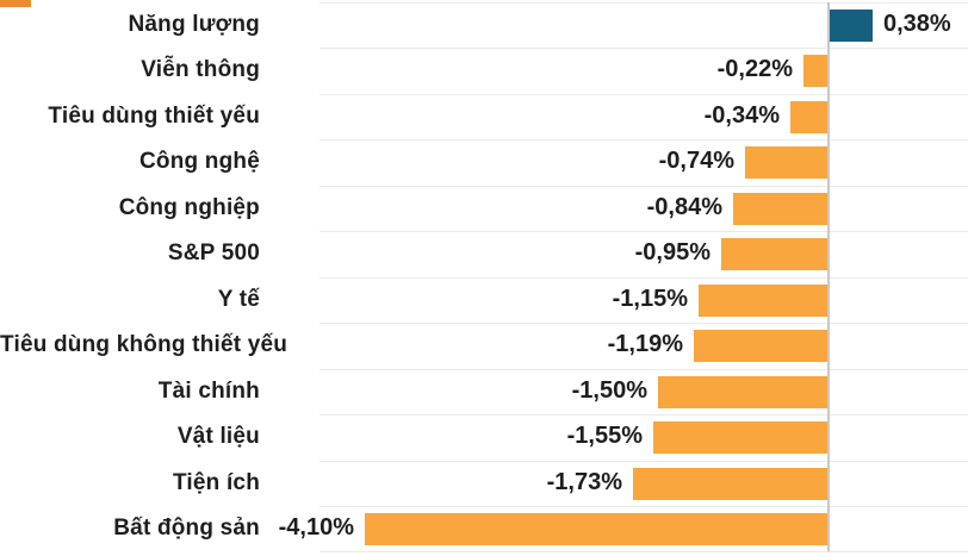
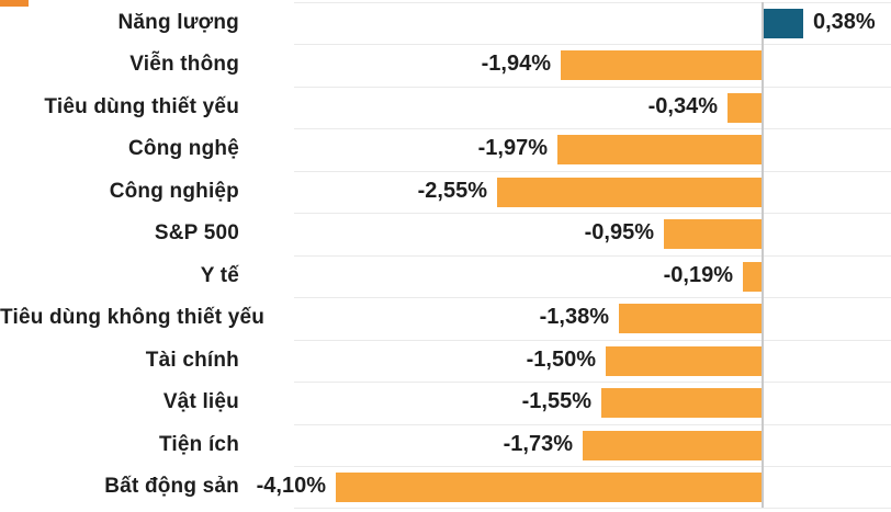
Viễn thông: -0,22% -> -1,94%
Công nghệ: -0,74% -> -1,97%
Công nghiệp: -0,84% -> -2,55%
Y tế: -1,15% -> -0,19%
Tiêu dùng không thiết yếu: -1,19% -> -1,38%
